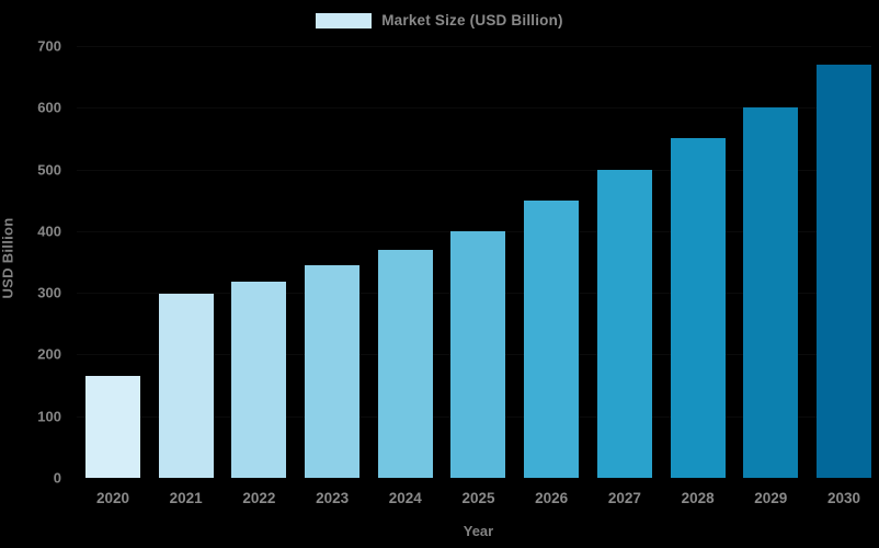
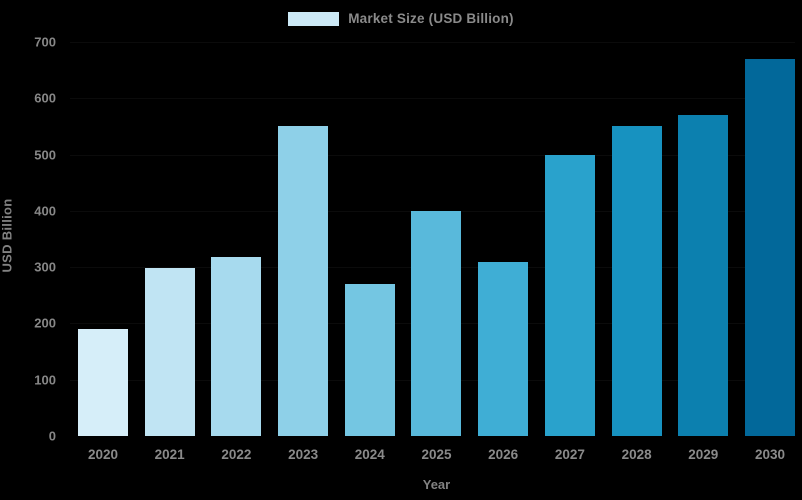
2020: 160 -> 190
2023: 340 -> 550
2024: 370 -> 270
2026: 450 -> 310
2029: 600 -> 570
